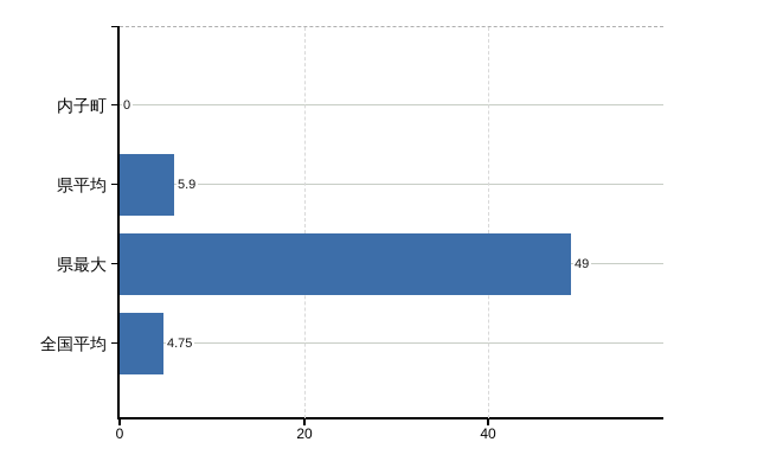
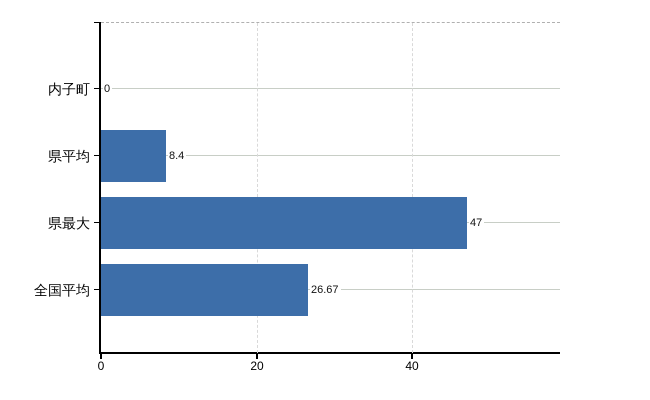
県平均: 5.9 -> 8.4
県最大: 49 -> 47
全国平均: 4.75 -> 26.67
